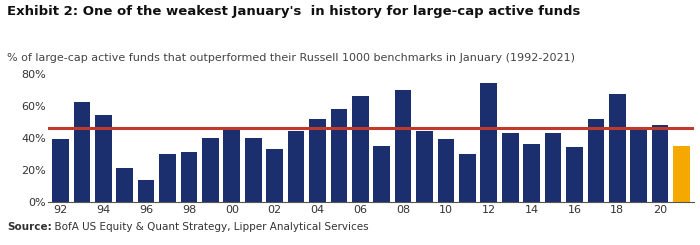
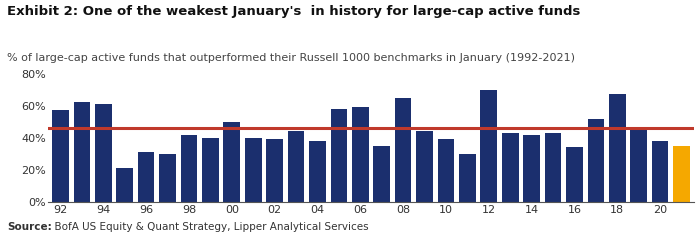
92: 39% -> 57%
94: 54% -> 61%
96: 14% -> 31%
98: 31% -> 42%
00: 45% -> 50%
02: 33% -> 39%
04: 52% -> 38%
06: 66% -> 59%
08: 70% -> 65%
12: 74% -> 70%
14: 36% -> 42%
20: 48% -> 38%
